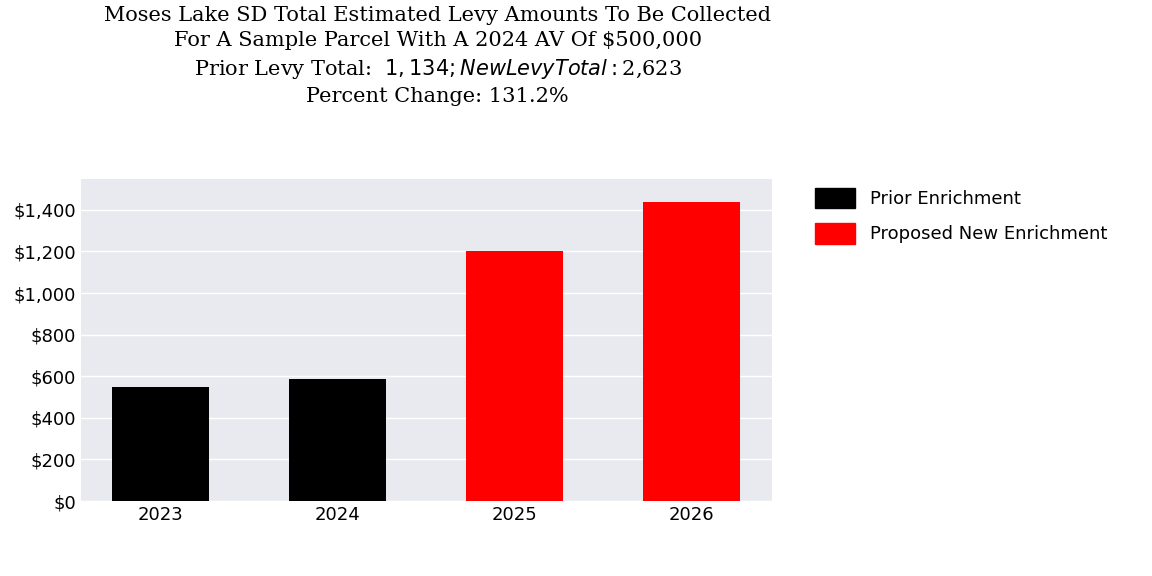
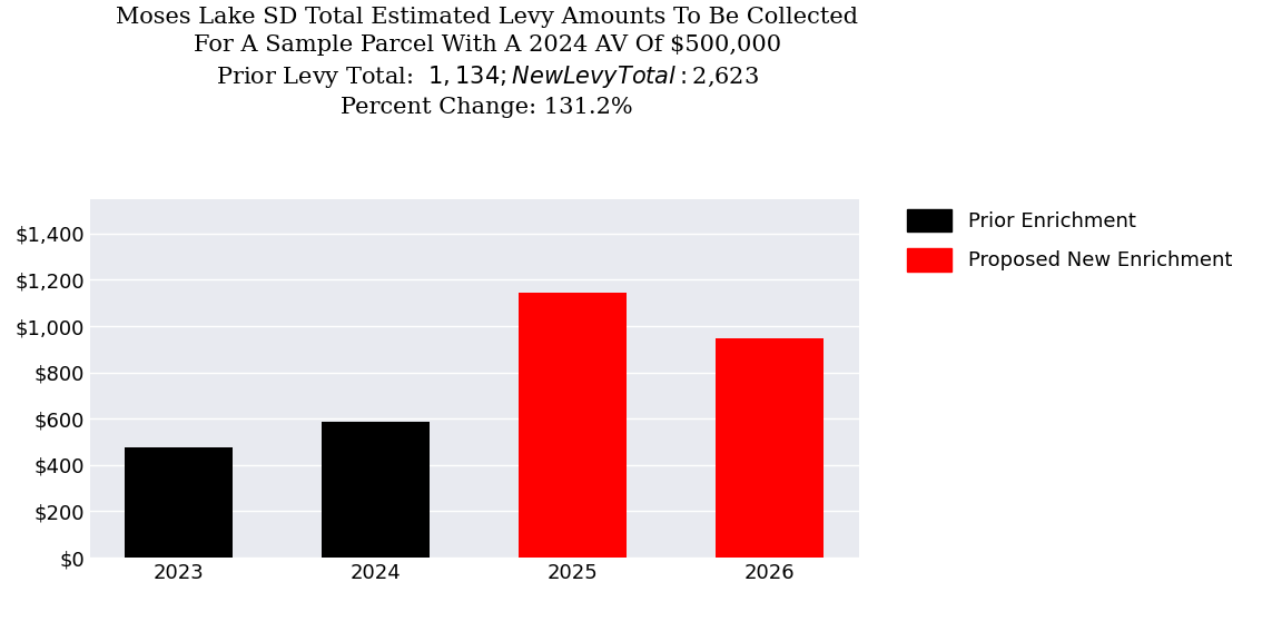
2023: $549 -> $475
2025: $1,200 -> $1,145
2026: $1,439 -> $945
